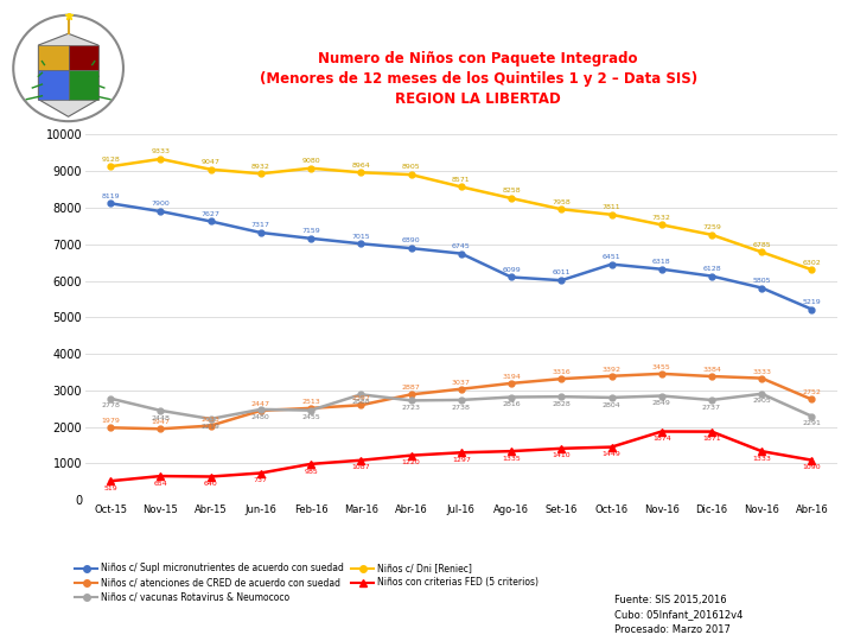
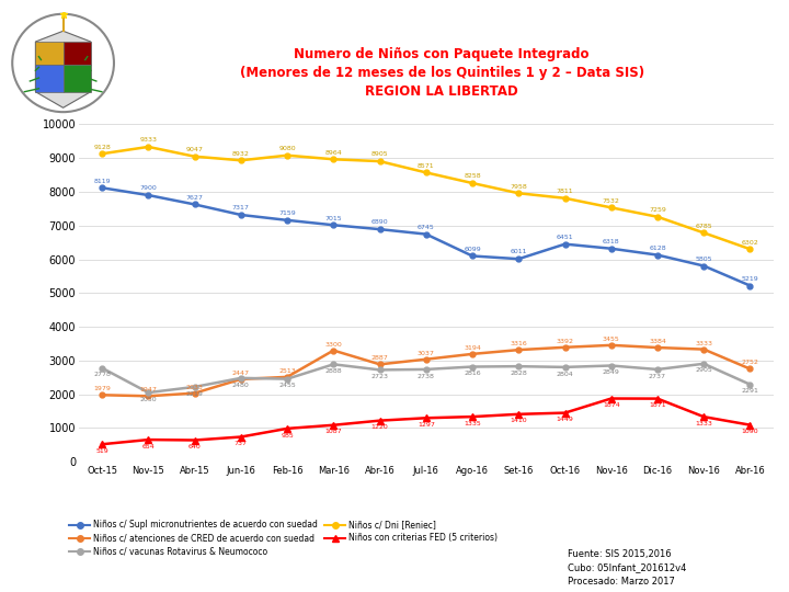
Niños c/ vacunas Rotavirus & Neumococo/Nov-15: 2450 -> 2050
Niños c/ atenciones de CRED de acuerdo con suedad/Mar-16: 2600 -> 3300
